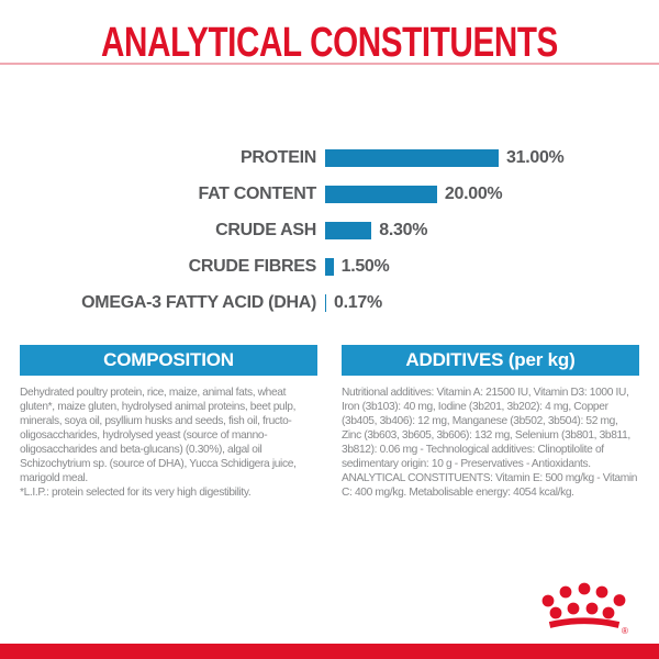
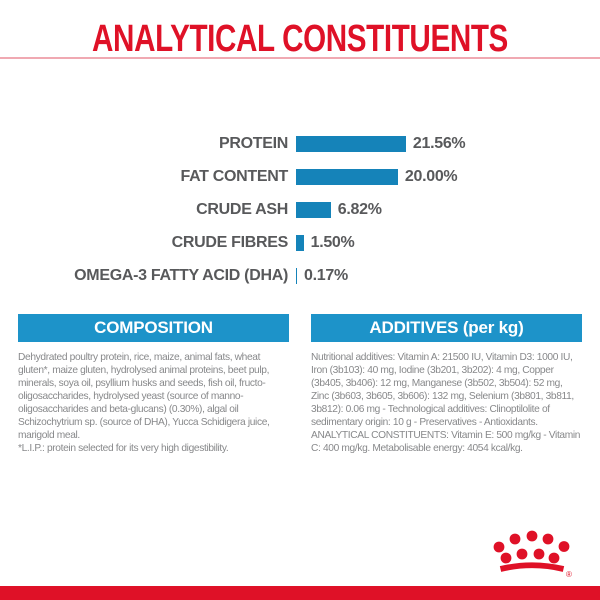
PROTEIN: 31.00% -> 21.56%
CRUDE ASH: 8.30% -> 6.82%
